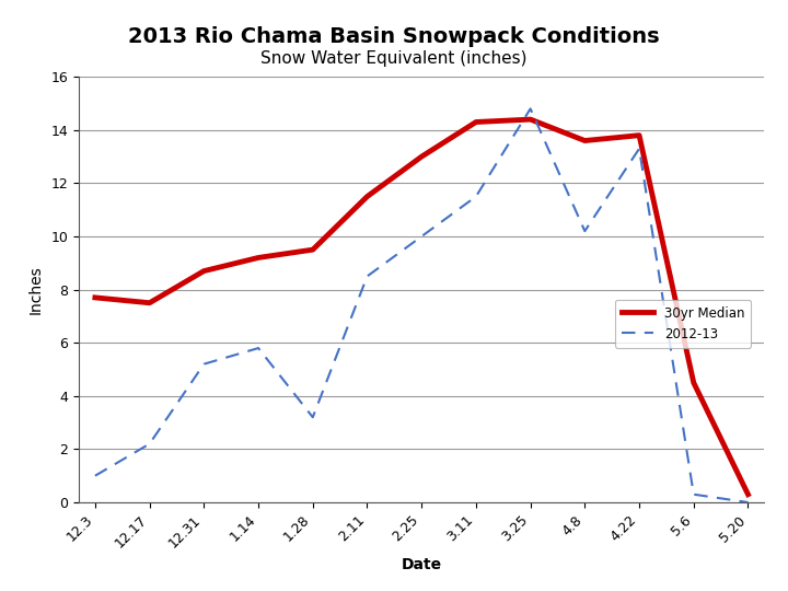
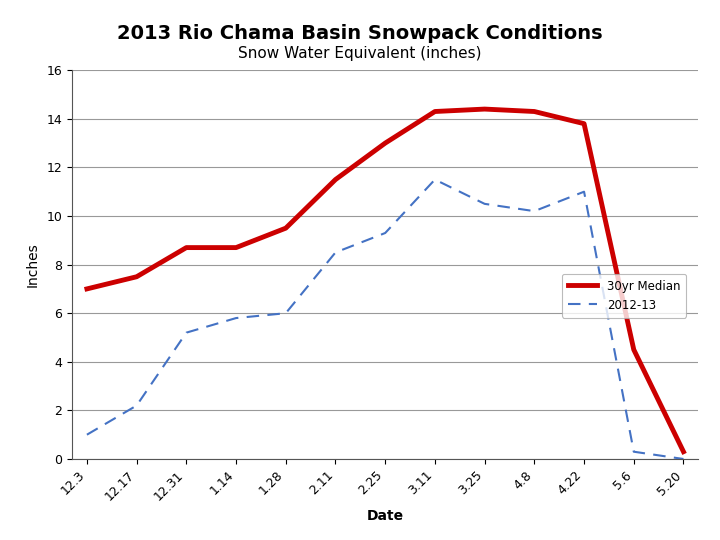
30yr Median/12.3: 7.7 -> 7.0
30yr Median/1.14: 9.2 -> 8.7
2012-13/1.28: 3.2 -> 6.0
2012-13/2.25: 10.0 -> 9.3
2012-13/3.25: 14.8 -> 10.5
30yr Median/4.8: 13.6 -> 14.3
2012-13/4.22: 13.3 -> 11.0
